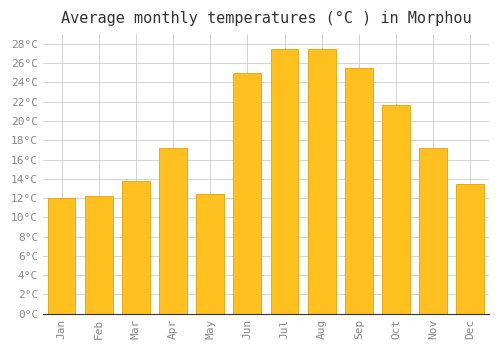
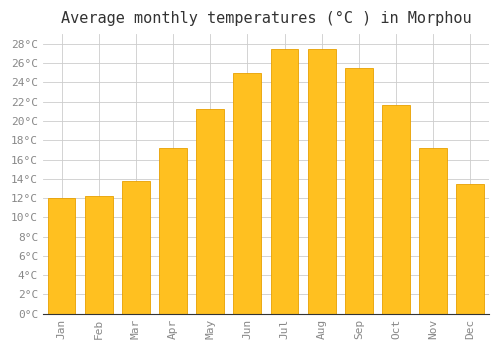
May: 12.4°C -> 21.2°C
